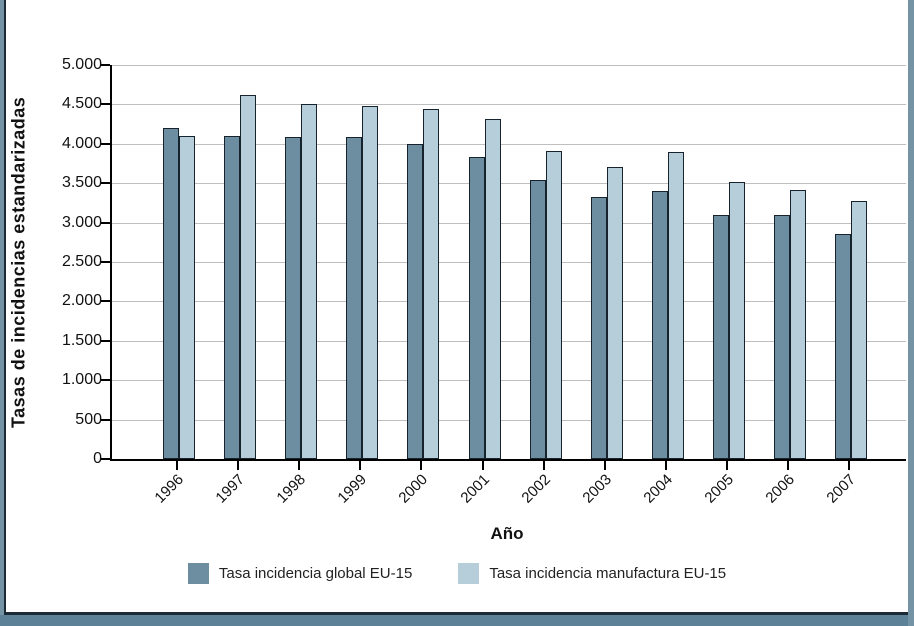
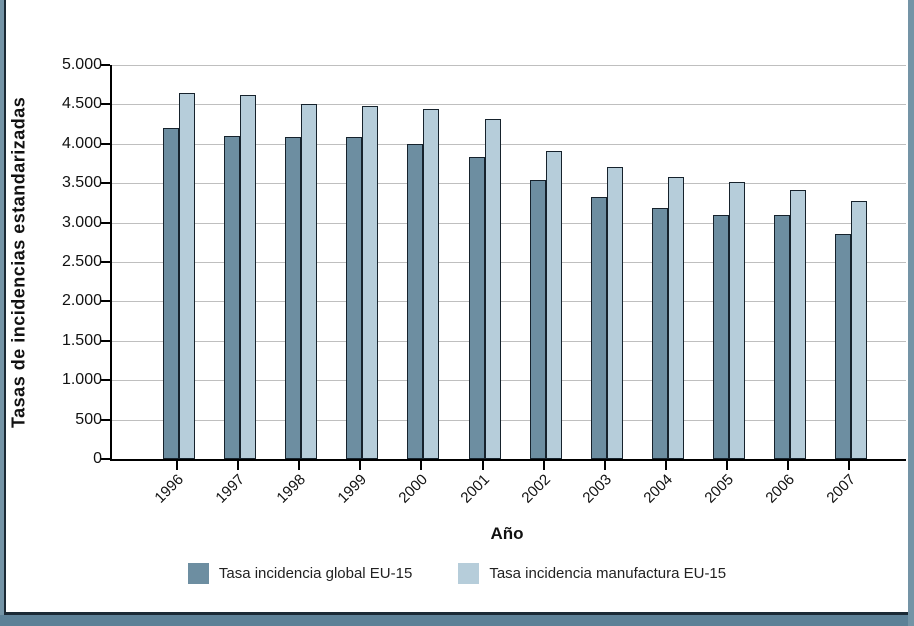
Tasa incidencia manufactura EU-15/1996: 4100 -> 4600
Tasa incidencia global EU-15/2004: 3400 -> 3200
Tasa incidencia manufactura EU-15/2004: 3900 -> 3600
